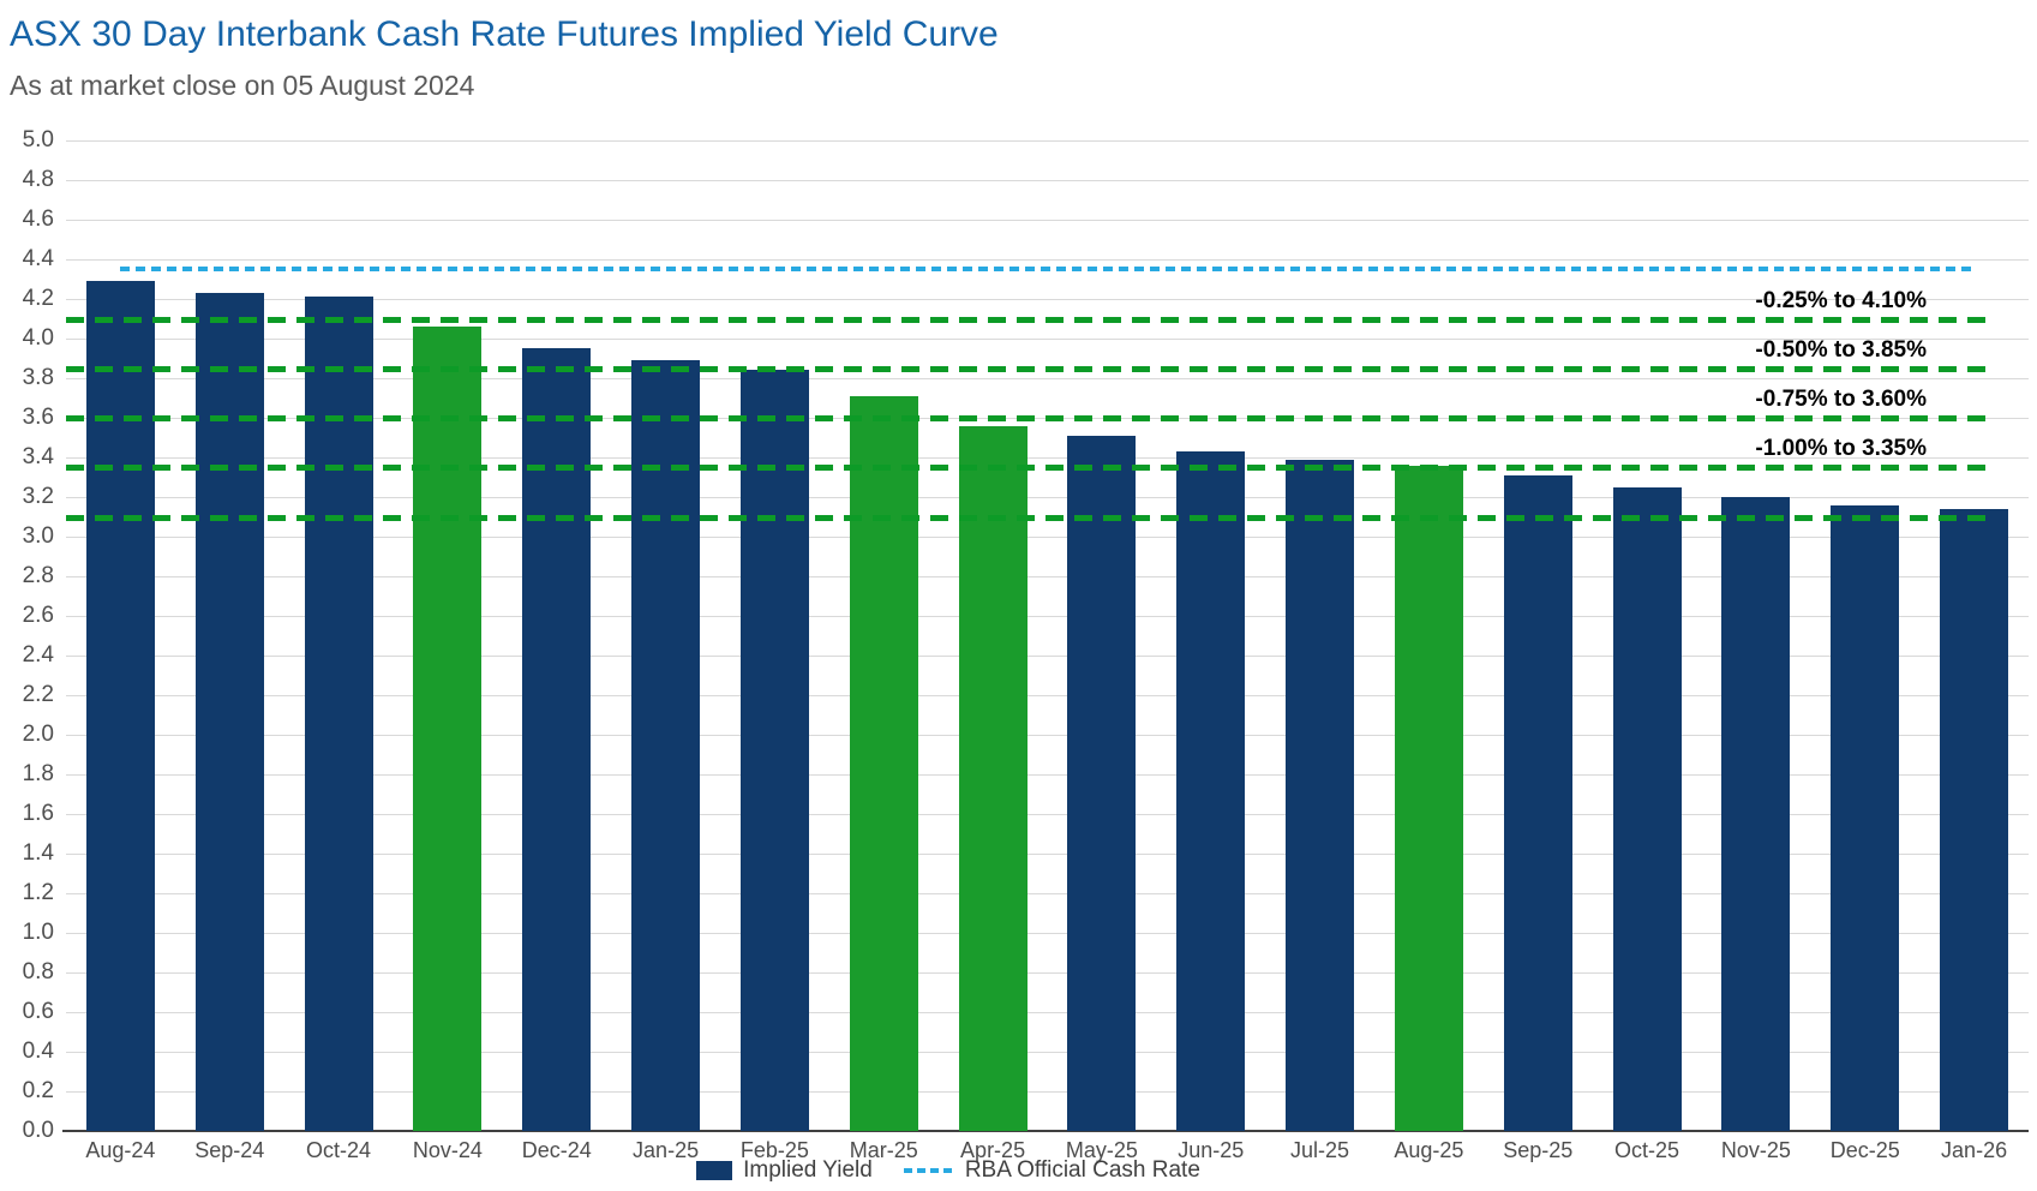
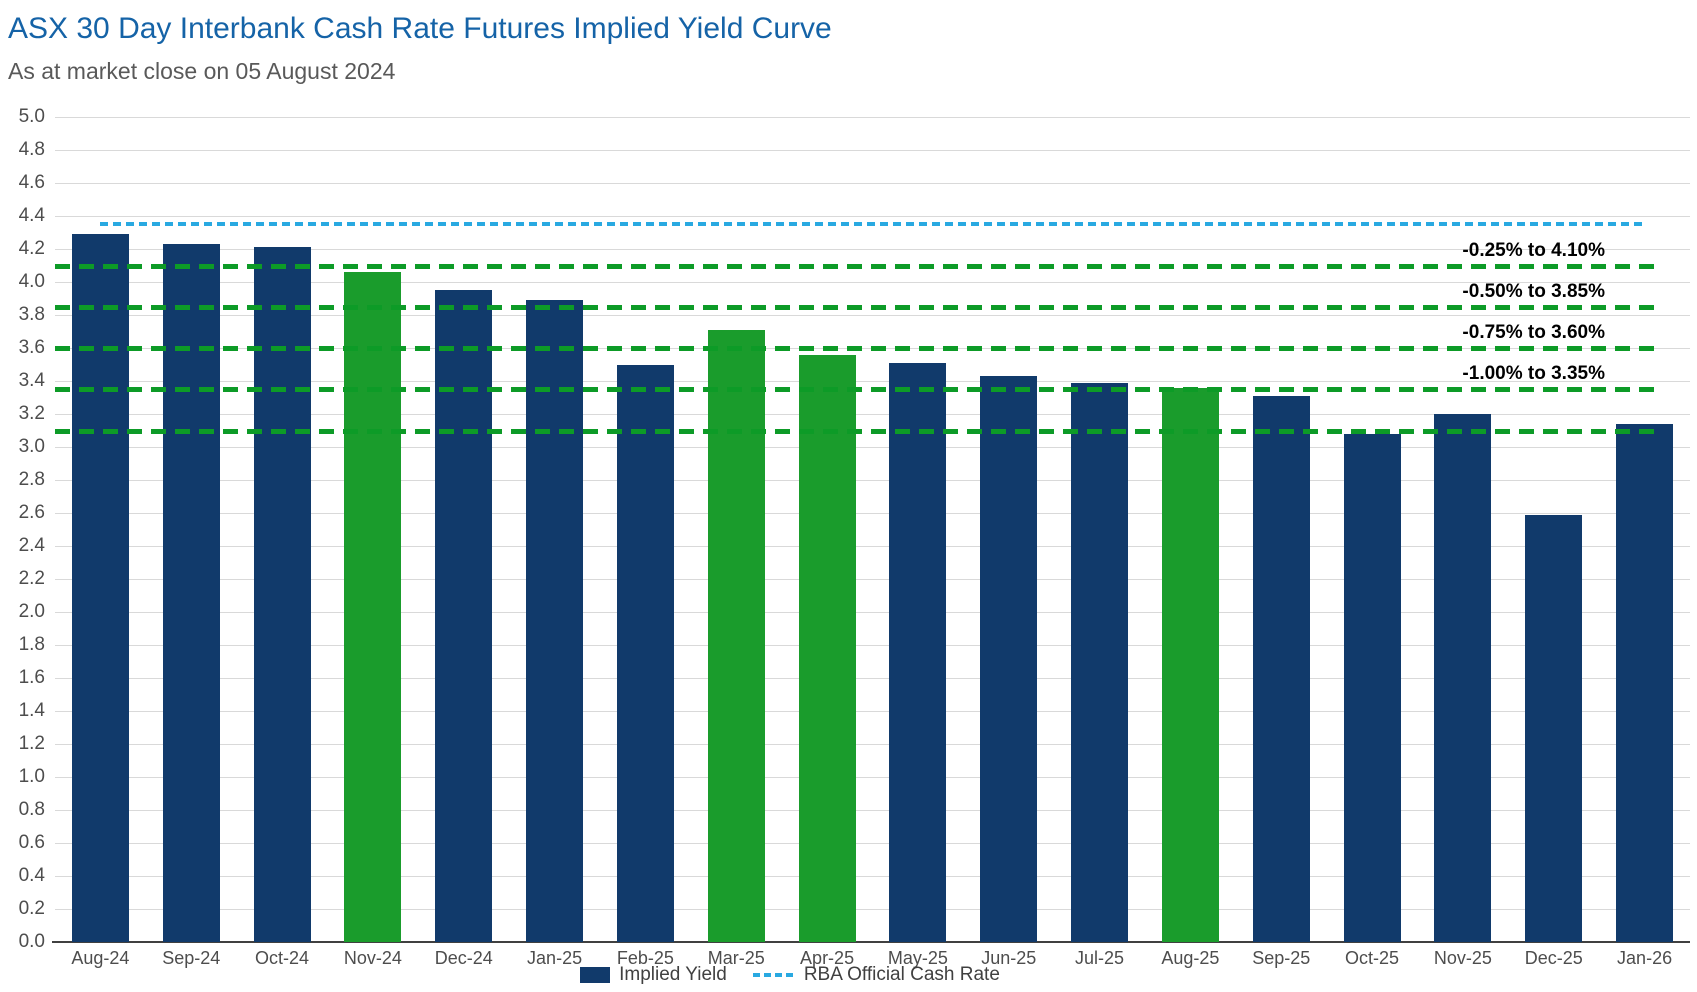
Feb-25: 3.84 -> 3.50
Oct-25: 3.25 -> 3.08
Dec-25: 3.16 -> 2.59
